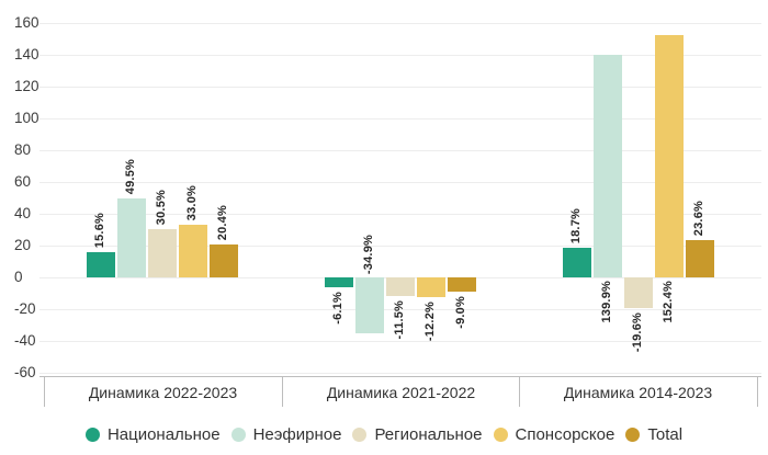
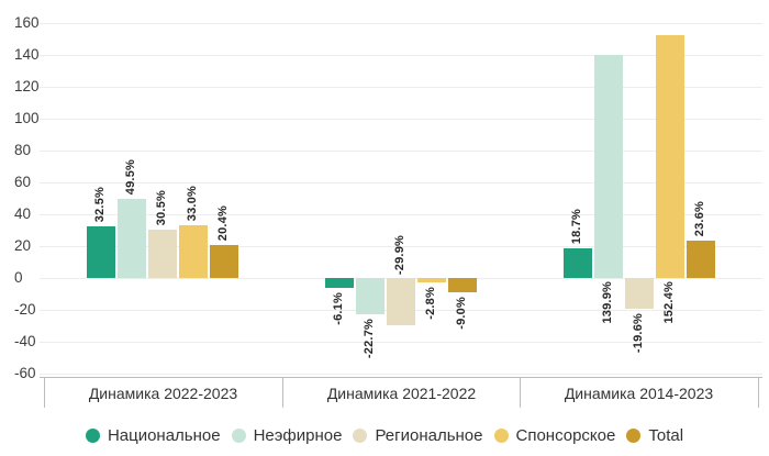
Национальное/Динамика 2022-2023: 15.6% -> 32.5%
Неэфирное/Динамика 2021-2022: -34.9% -> -22.7%
Региональное/Динамика 2021-2022: -11.5% -> -29.9%
Спонсорское/Динамика 2021-2022: -12.2% -> -2.8%
